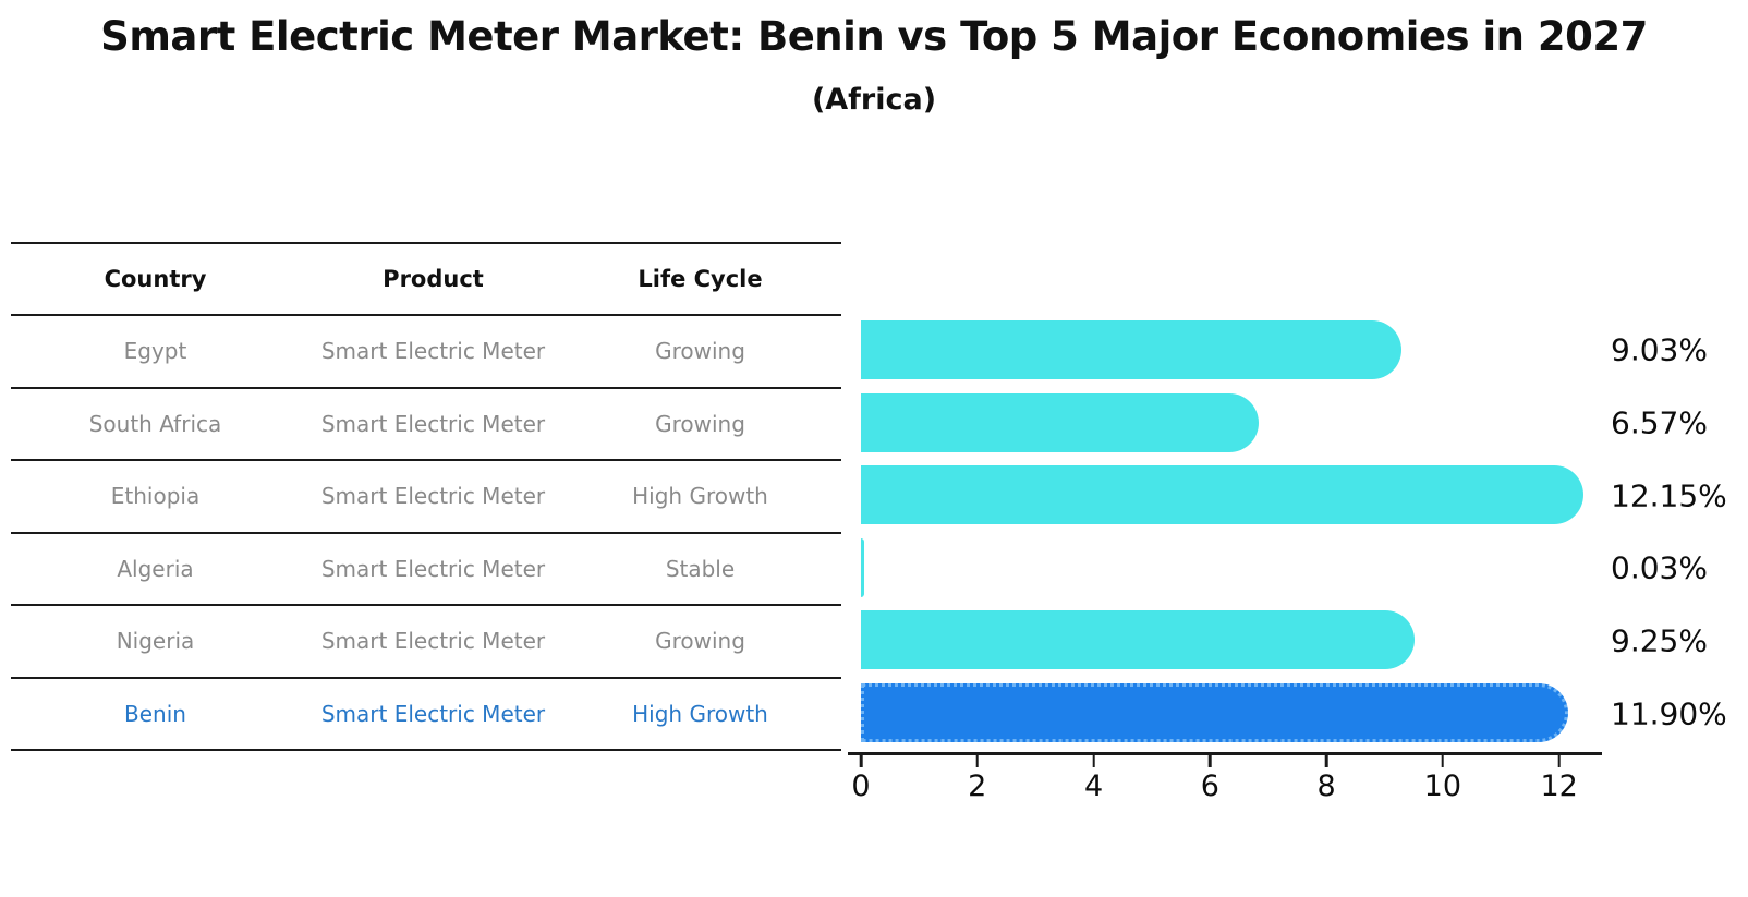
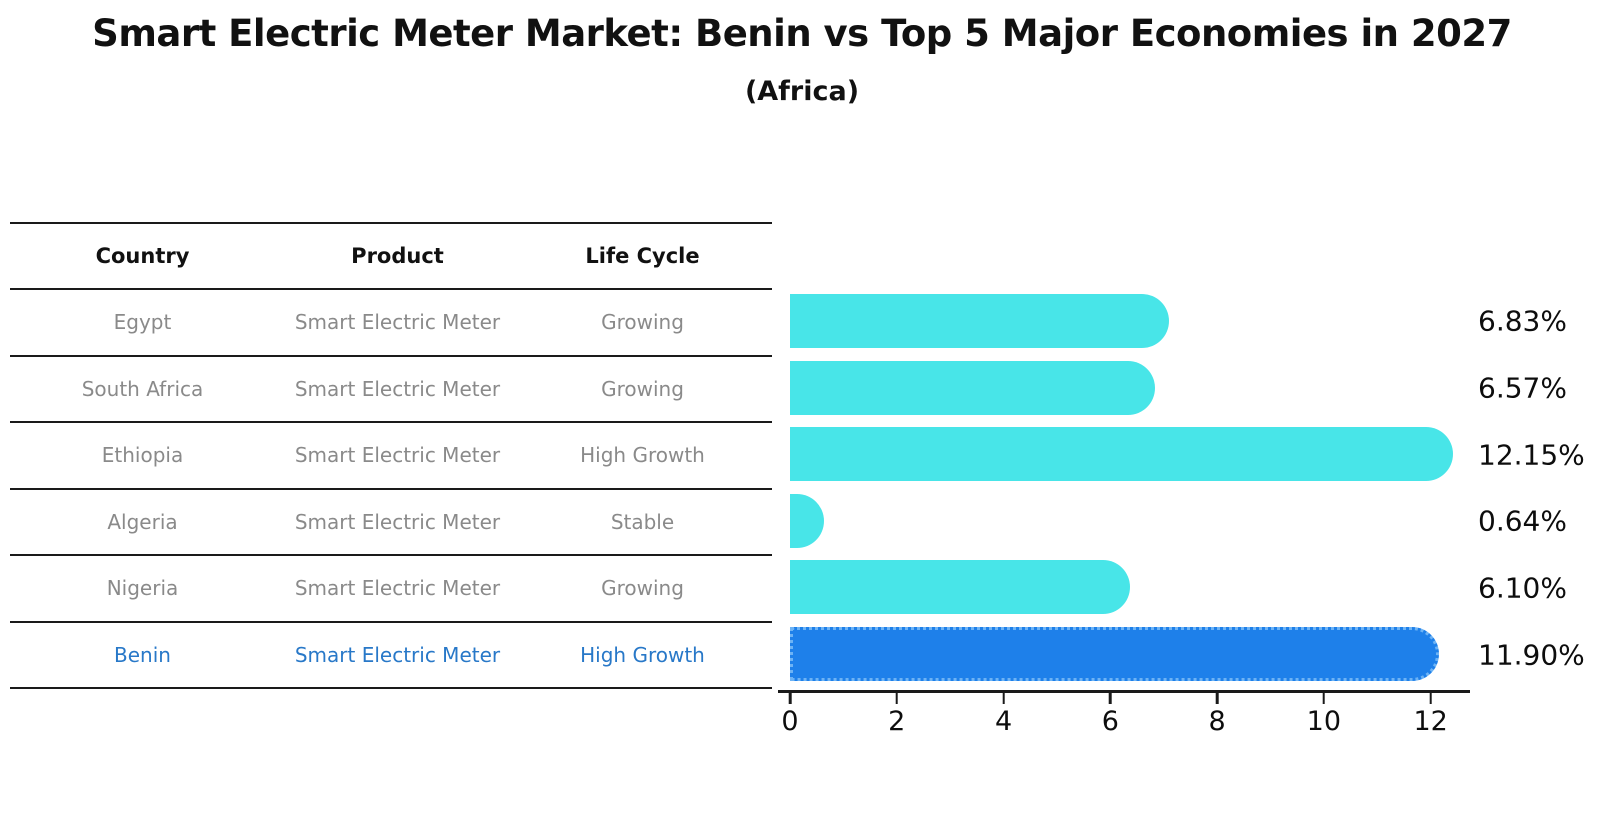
Egypt: 9.03% -> 6.83%
Algeria: 0.03% -> 0.64%
Nigeria: 9.25% -> 6.10%
